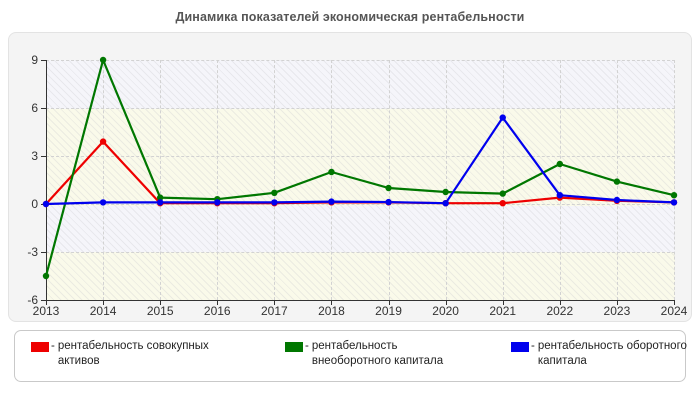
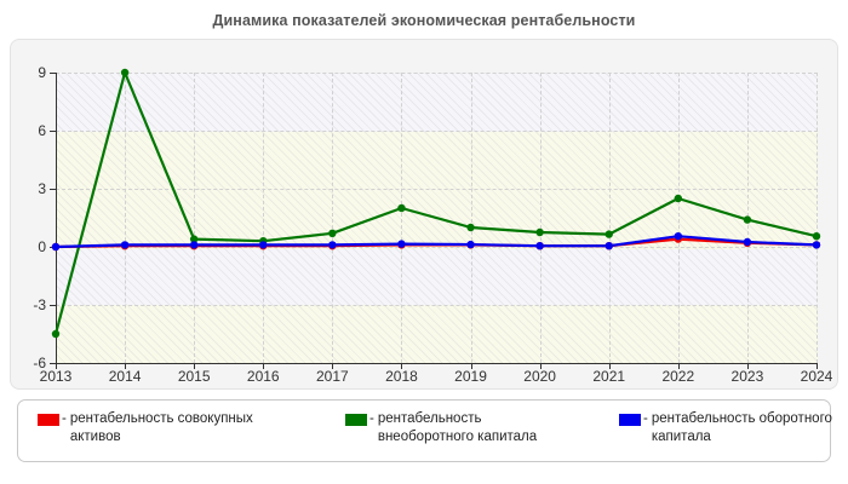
рентабельность совокупных активов/2014: 3.9 -> 0.1
рентабельность оборотного капитала/2021: 5.4 -> 0.1
